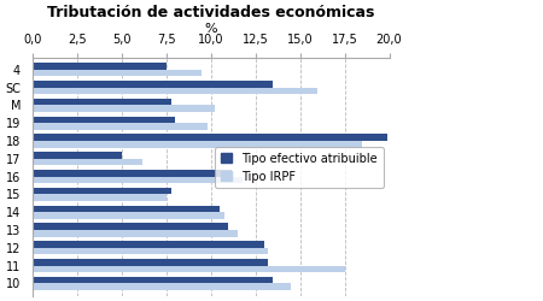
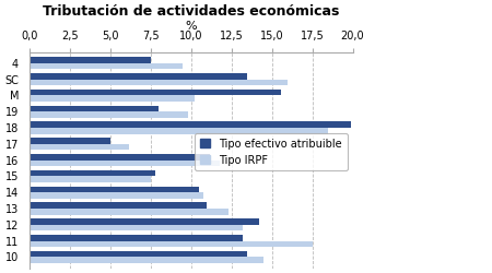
Tipo efectivo atribuible/M: 7,8 -> 15,6
Tipo IRPF/13: 11,5 -> 12,3
Tipo efectivo atribuible/12: 13,0 -> 14,2
